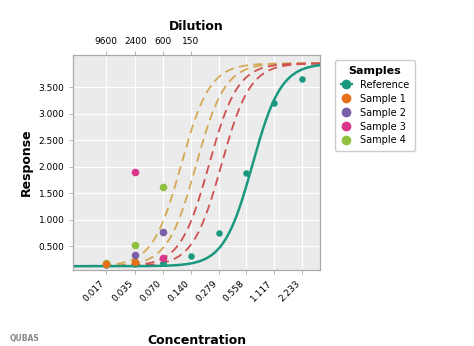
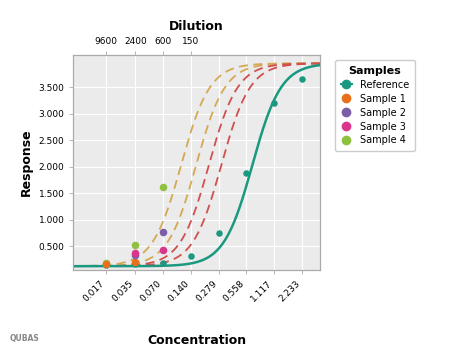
Sample 3/0.035: 1.90 -> 0.37
Sample 3/0.070: 0.28 -> 0.42
